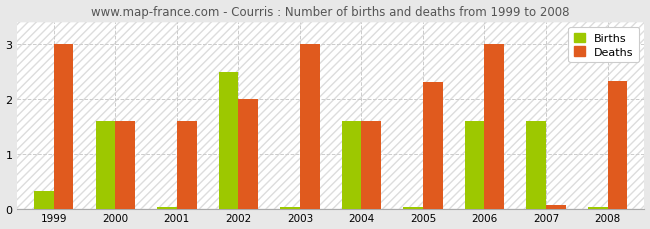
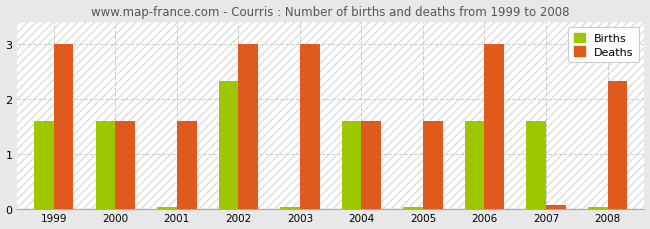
Births/1999: 0.34 -> 1.60
Births/2002: 2.48 -> 2.33
Deaths/2002: 2.00 -> 3.00
Deaths/2005: 2.30 -> 1.60
